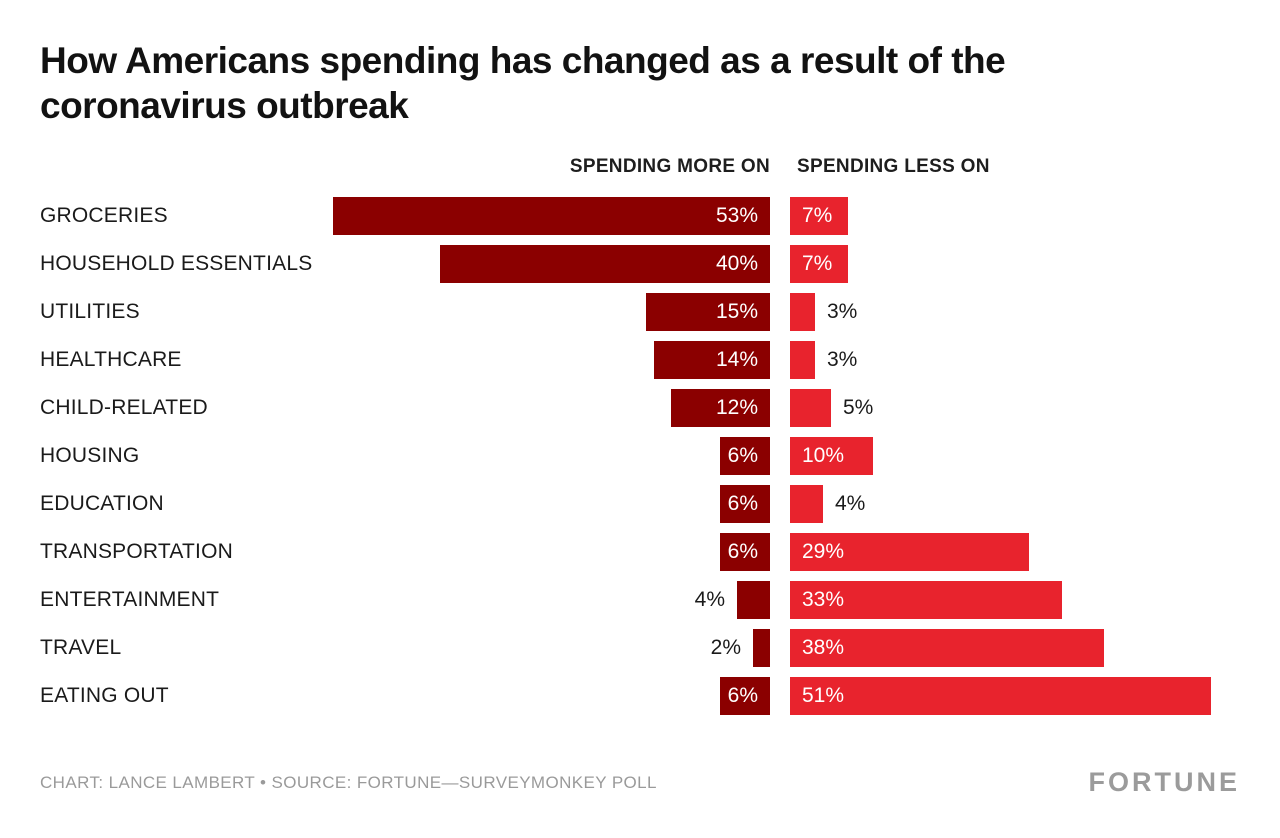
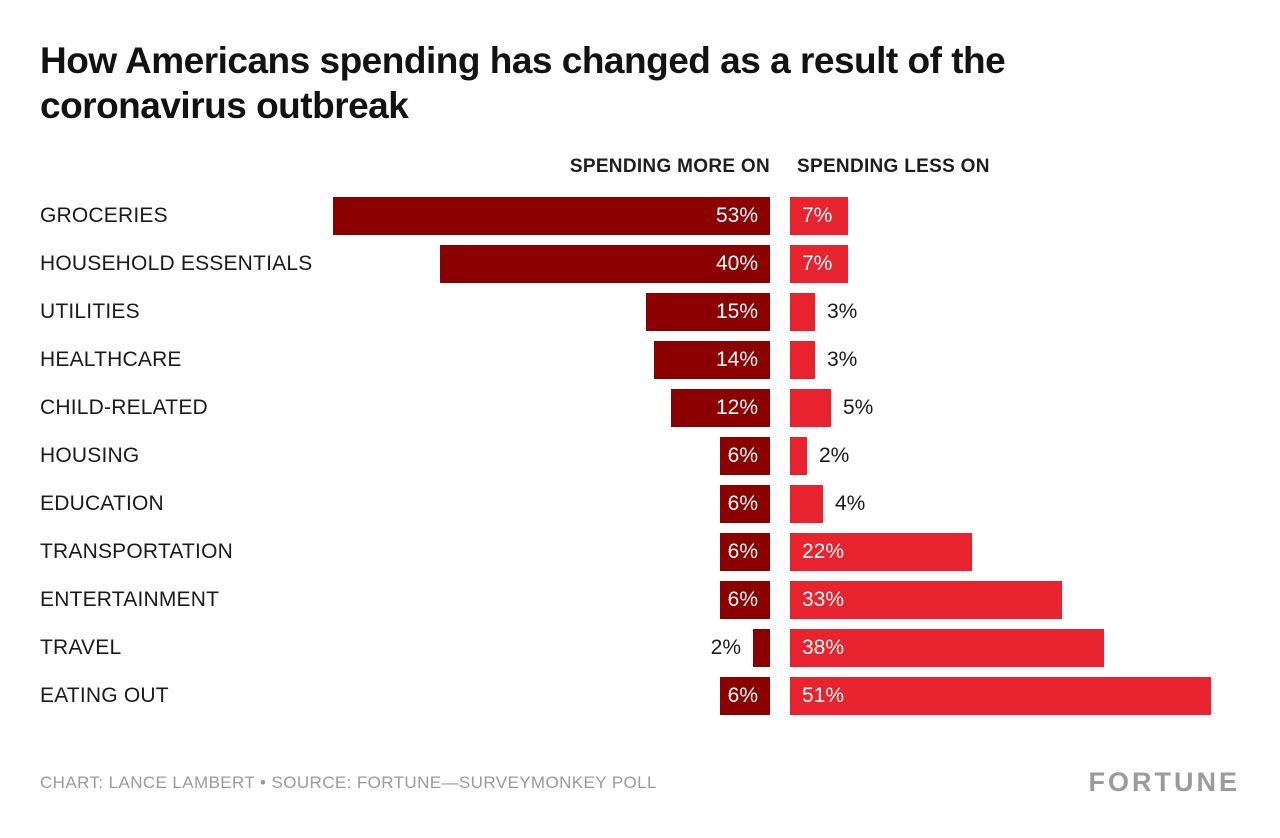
SPENDING LESS ON/HOUSING: 10% -> 2%
SPENDING LESS ON/TRANSPORTATION: 29% -> 22%
SPENDING MORE ON/ENTERTAINMENT: 4% -> 6%
